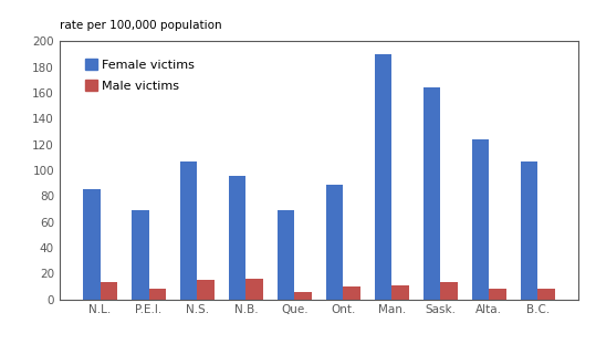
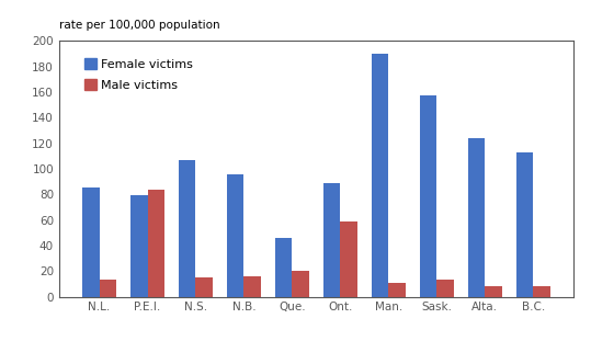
Female victims/P.E.I.: 69 -> 79
Male victims/P.E.I.: 8 -> 84
Female victims/Que.: 69 -> 46
Male victims/Que.: 6 -> 20
Male victims/Ont.: 10 -> 59
Female victims/Sask.: 164 -> 157
Female victims/B.C.: 107 -> 113
